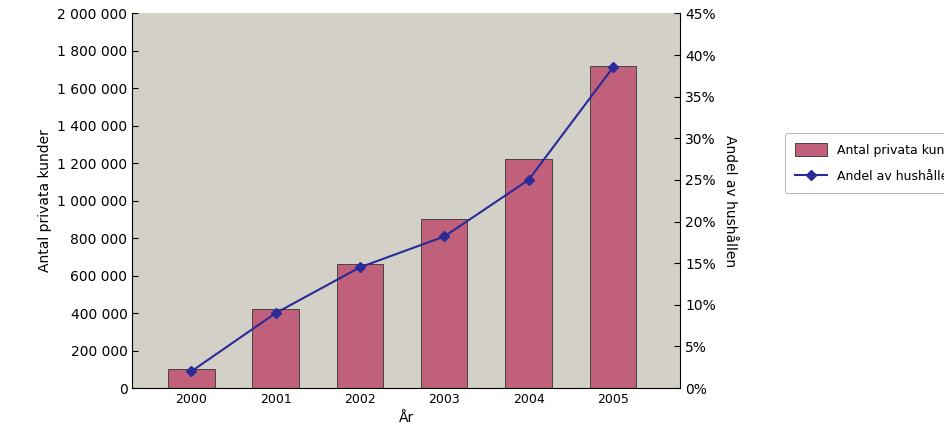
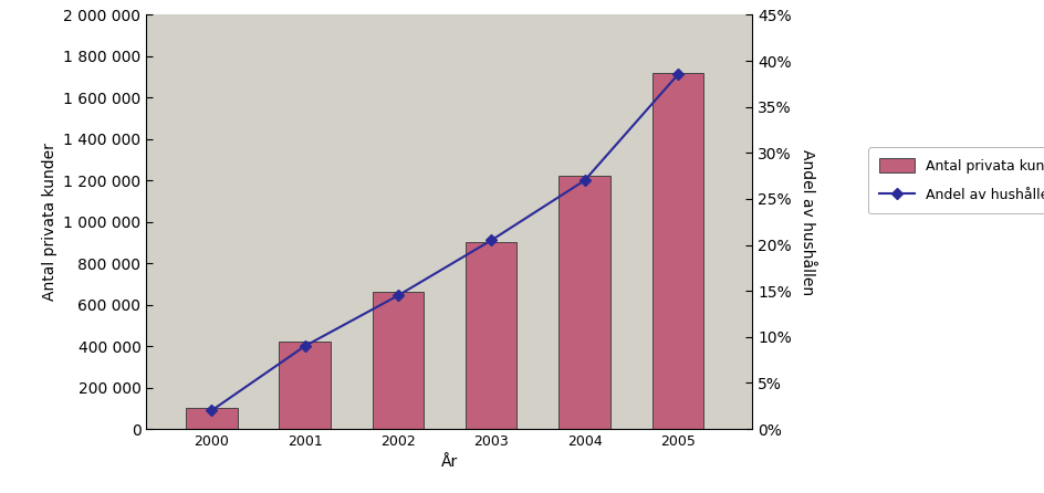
Andel av hushållen/2003: 18.2% -> 20.5%
Andel av hushållen/2004: 25.0% -> 27.0%
